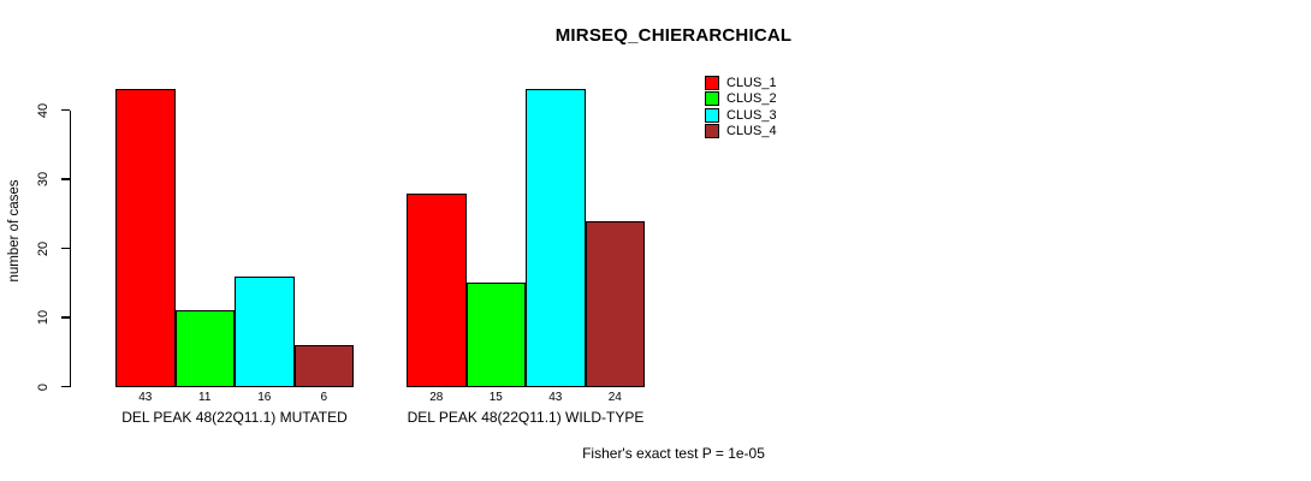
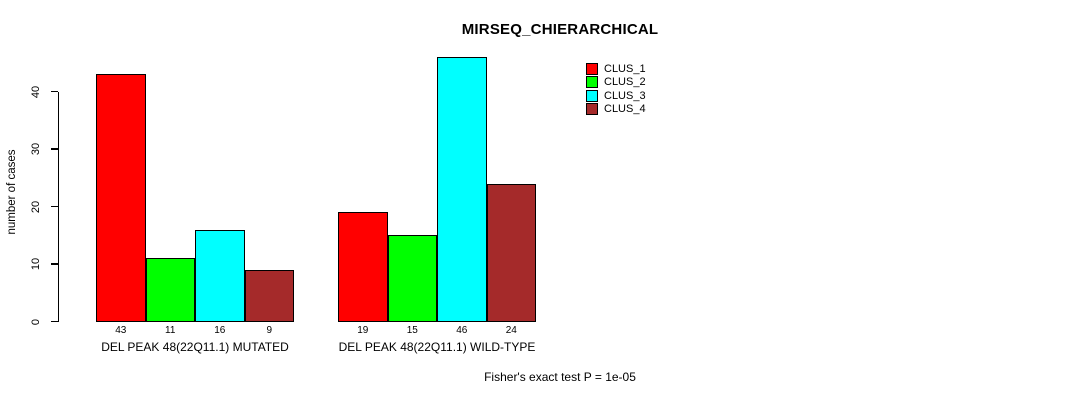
CLUS_4/DEL PEAK 48(22Q11.1) MUTATED: 6 -> 9
CLUS_1/DEL PEAK 48(22Q11.1) WILD-TYPE: 28 -> 19
CLUS_3/DEL PEAK 48(22Q11.1) WILD-TYPE: 43 -> 46
